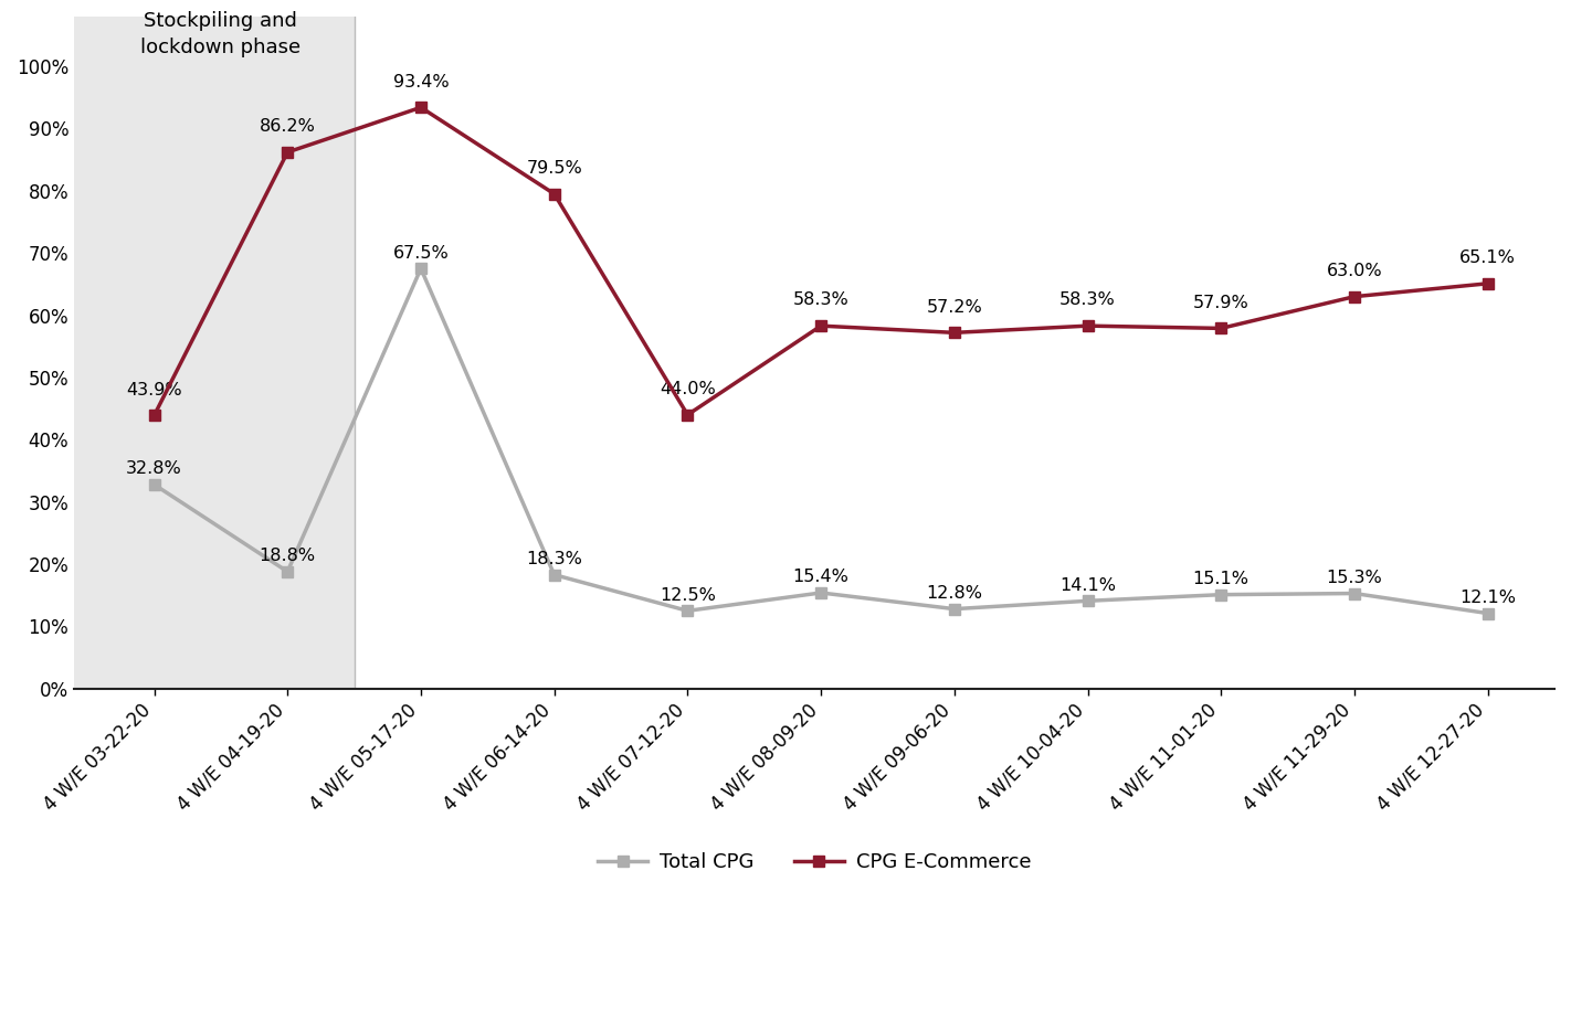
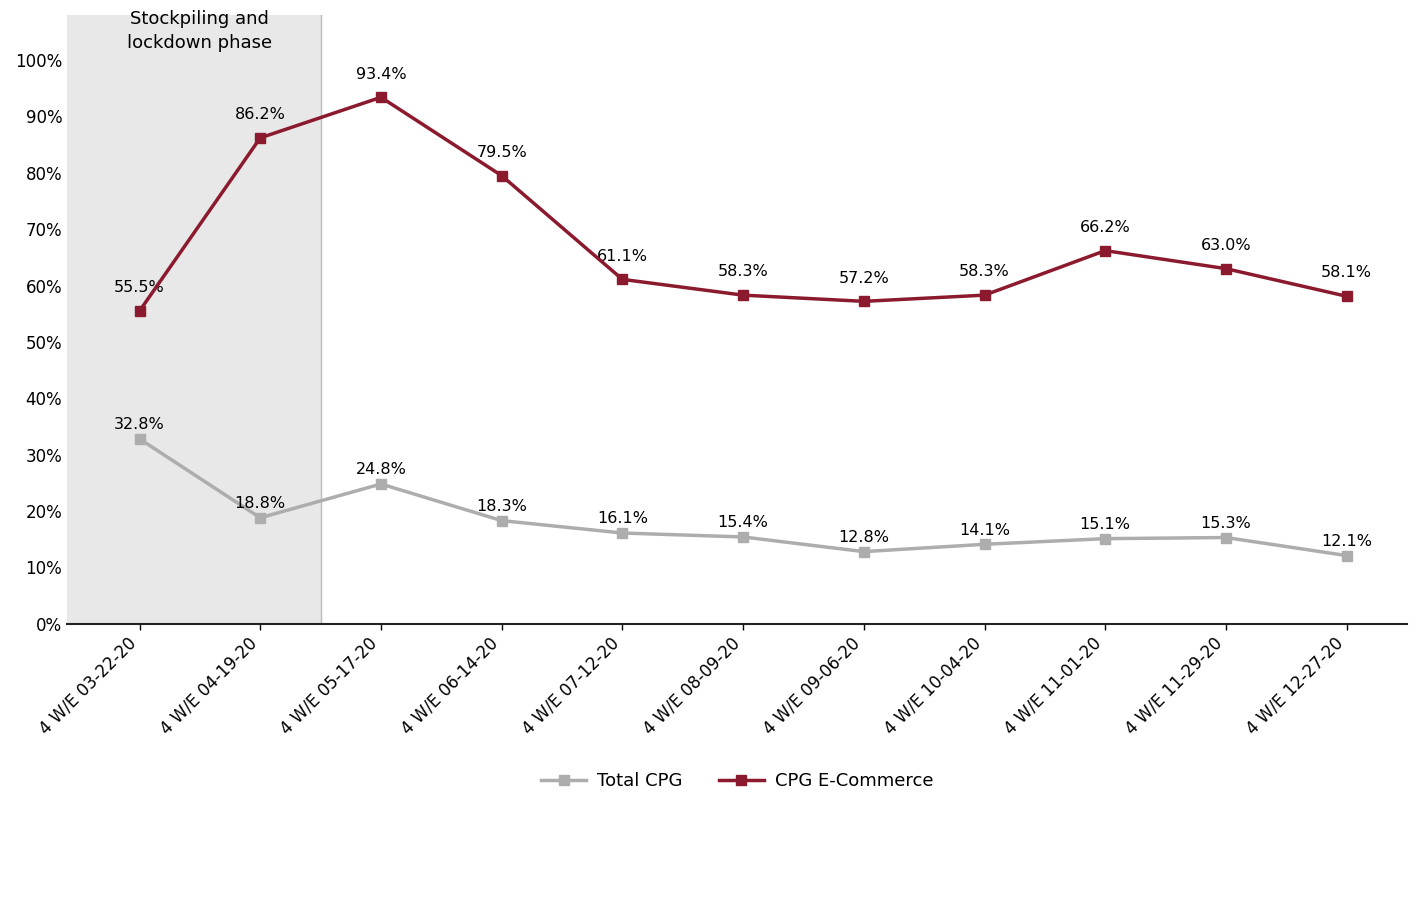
CPG E-Commerce/4 W/E 03-22-20: 43.9% -> 55.5%
Total CPG/4 W/E 05-17-20: 67.5% -> 24.8%
CPG E-Commerce/4 W/E 07-12-20: 44.0% -> 61.1%
Total CPG/4 W/E 07-12-20: 12.5% -> 16.1%
CPG E-Commerce/4 W/E 11-01-20: 57.9% -> 66.2%
CPG E-Commerce/4 W/E 12-27-20: 65.1% -> 58.1%
